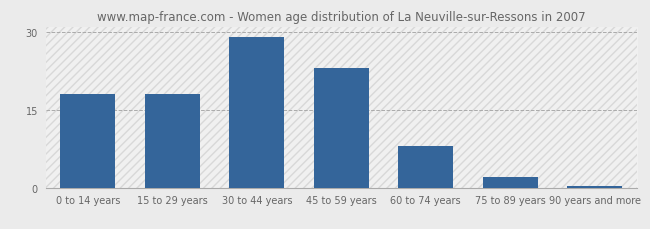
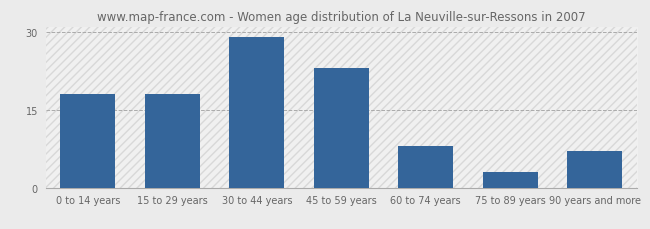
75 to 89 years: 2.0 -> 3.0
90 years and more: 0.3 -> 7.0
